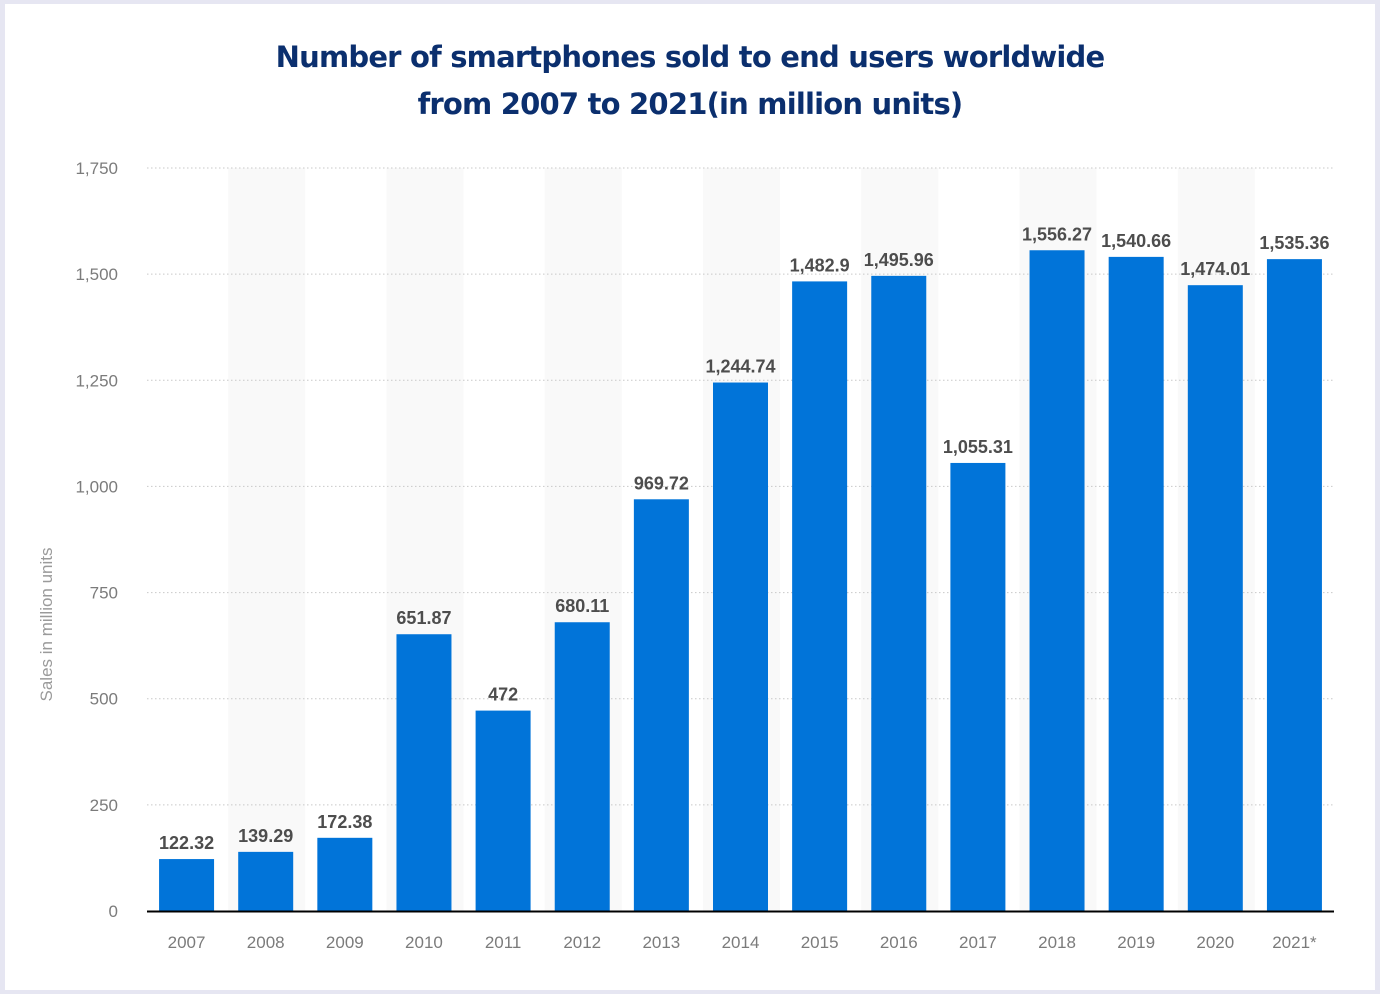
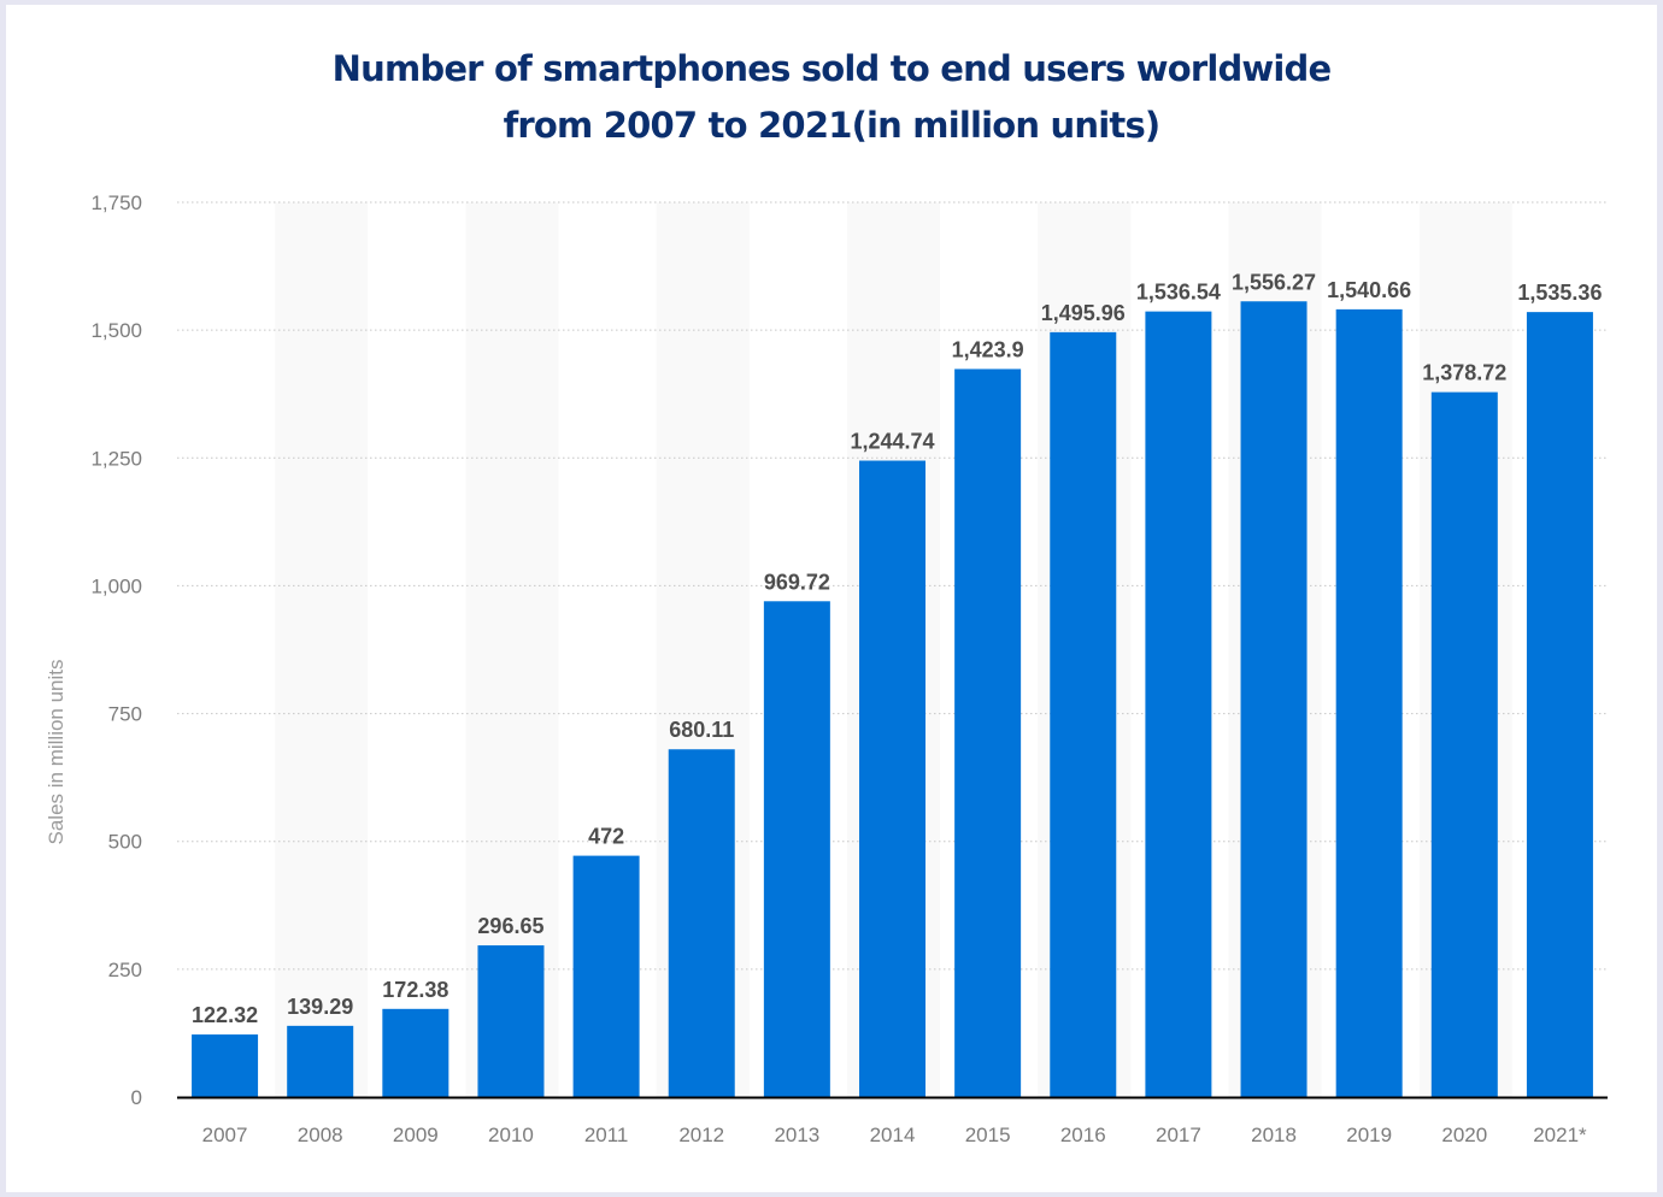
2010: 651.87 -> 296.65
2015: 1,482.9 -> 1,423.9
2017: 1,055.31 -> 1,536.54
2020: 1,474.01 -> 1,378.72
